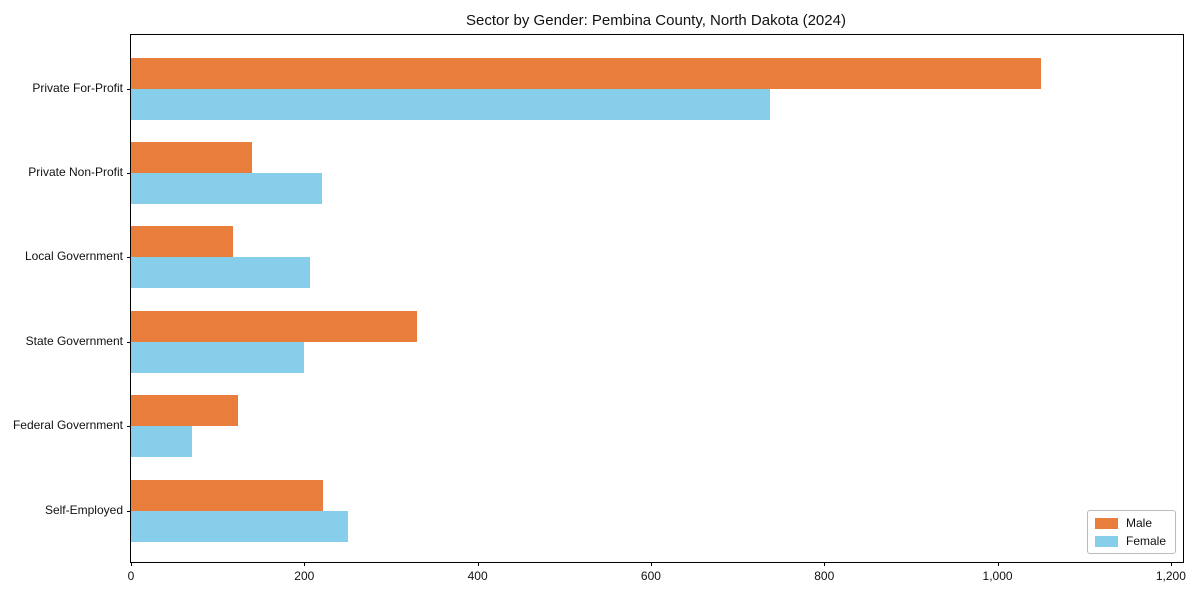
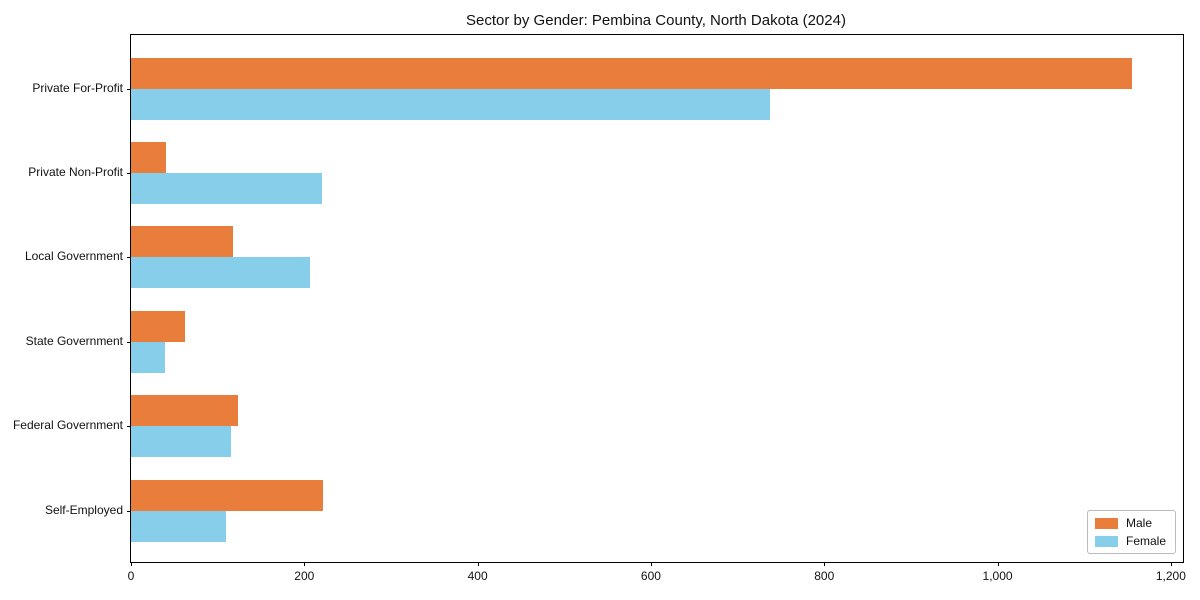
Male/Private For-Profit: 1050 -> 1160
Male/Private Non-Profit: 140 -> 40
Male/State Government: 330 -> 60
Female/State Government: 200 -> 40
Female/Federal Government: 70 -> 120
Female/Self-Employed: 250 -> 110
